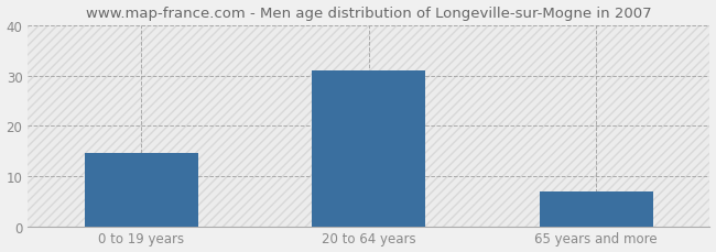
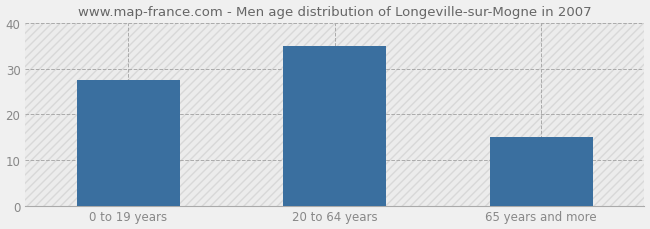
0 to 19 years: 14.5 -> 27.5
20 to 64 years: 31.0 -> 35.0
65 years and more: 7.0 -> 15.0
